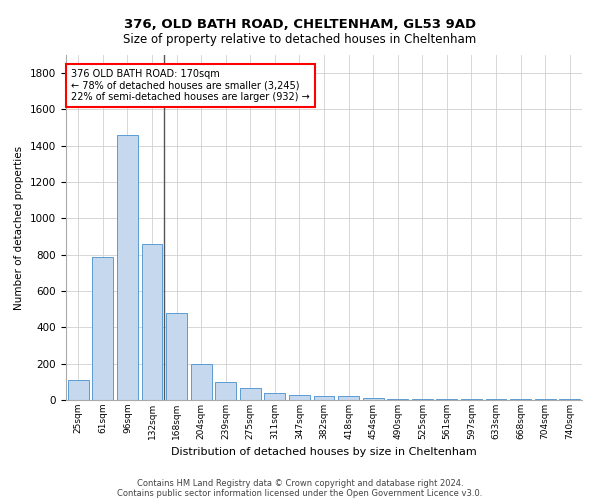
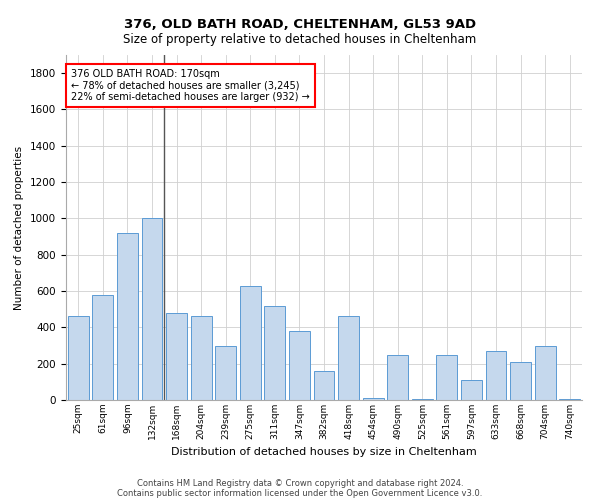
25sqm: 110 -> 460
61sqm: 790 -> 580
96sqm: 1460 -> 920
132sqm: 860 -> 1000
204sqm: 200 -> 460
239sqm: 100 -> 300
275sqm: 60 -> 630
311sqm: 40 -> 520
347sqm: 30 -> 380
382sqm: 20 -> 160
418sqm: 20 -> 460
490sqm: 0 -> 250
561sqm: 0 -> 250
597sqm: 0 -> 110
633sqm: 0 -> 270
668sqm: 0 -> 210
704sqm: 0 -> 300
